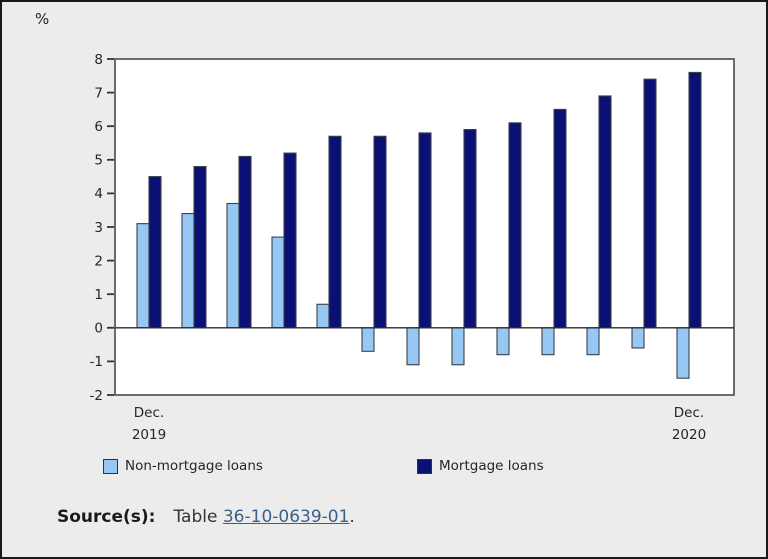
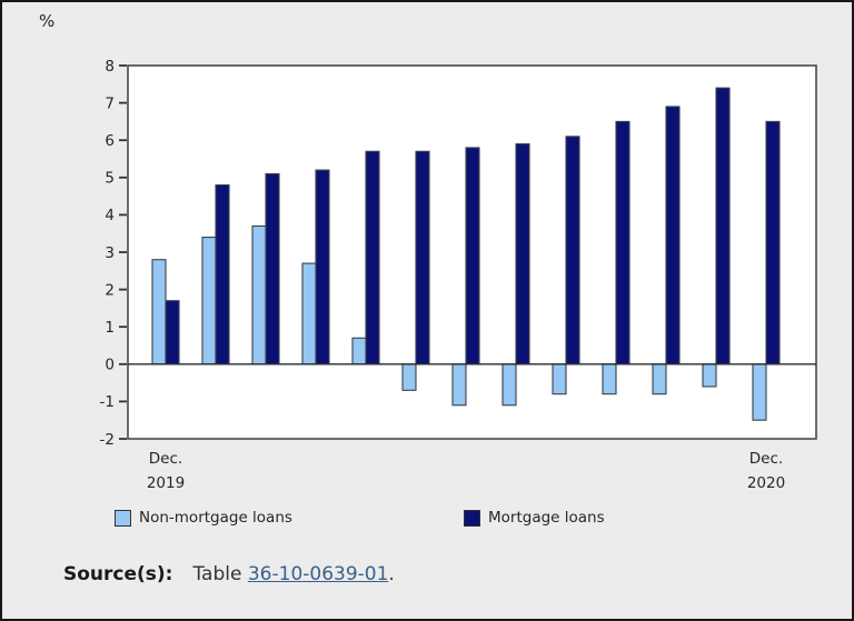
Non-mortgage loans/Dec. 2019: 3.1 -> 2.8
Mortgage loans/Dec. 2019: 4.5 -> 1.7
Mortgage loans/Dec. 2020: 7.6 -> 6.5
